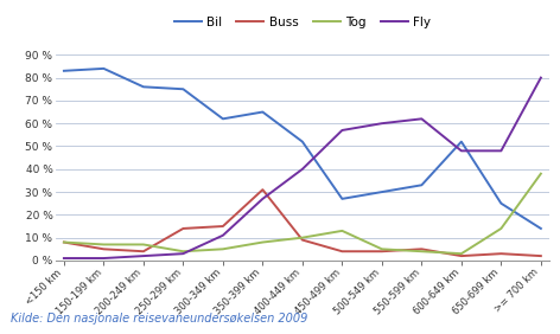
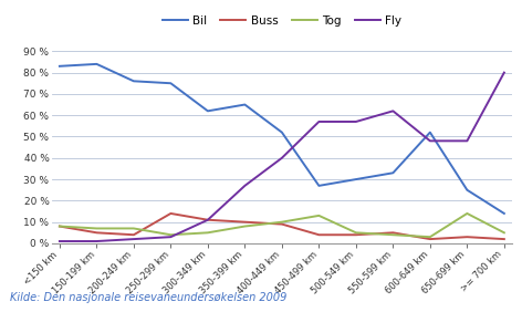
Buss/300-349 km: 15 % -> 11 %
Buss/350-399 km: 31 % -> 10 %
Fly/500-549 km: 60 % -> 57 %
Tog/>= 700 km: 38 % -> 5 %
